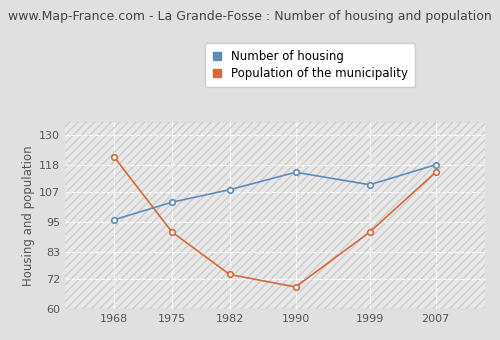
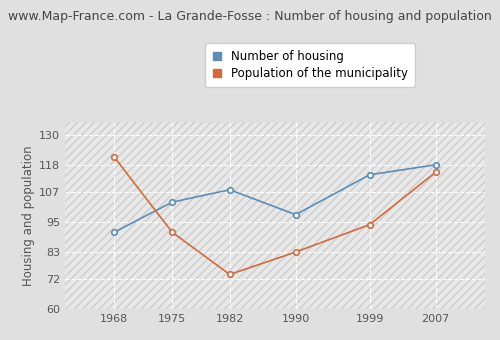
Number of housing/1968: 96 -> 91
Number of housing/1990: 115 -> 98
Population of the municipality/1990: 69 -> 83
Number of housing/1999: 110 -> 114
Population of the municipality/1999: 91 -> 94
